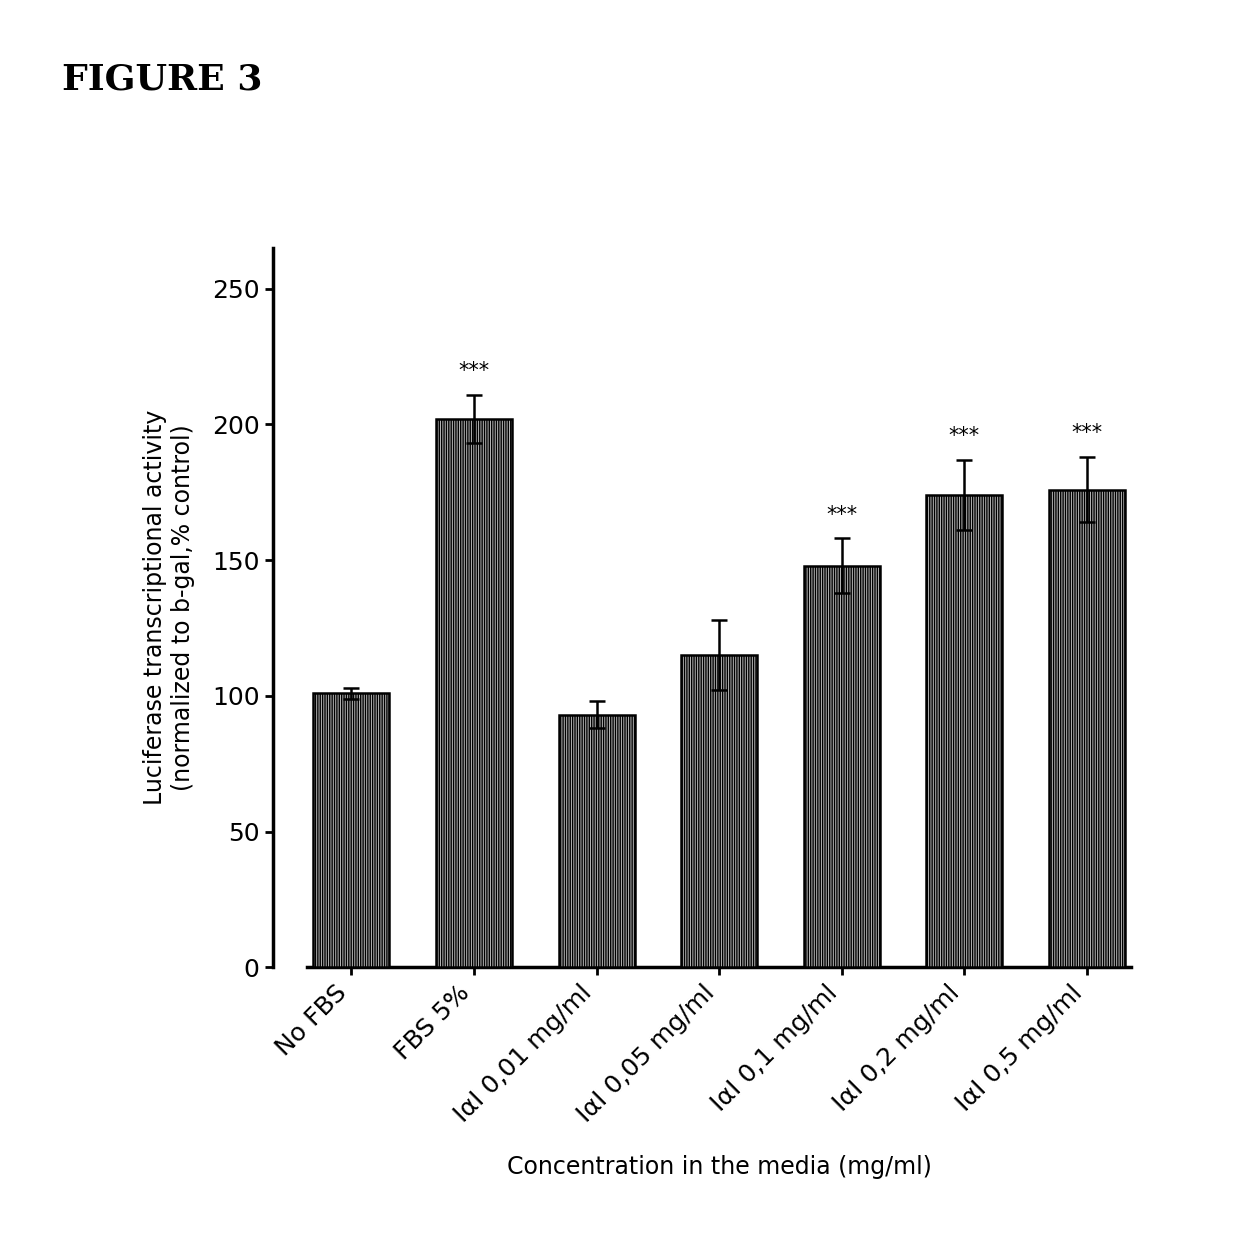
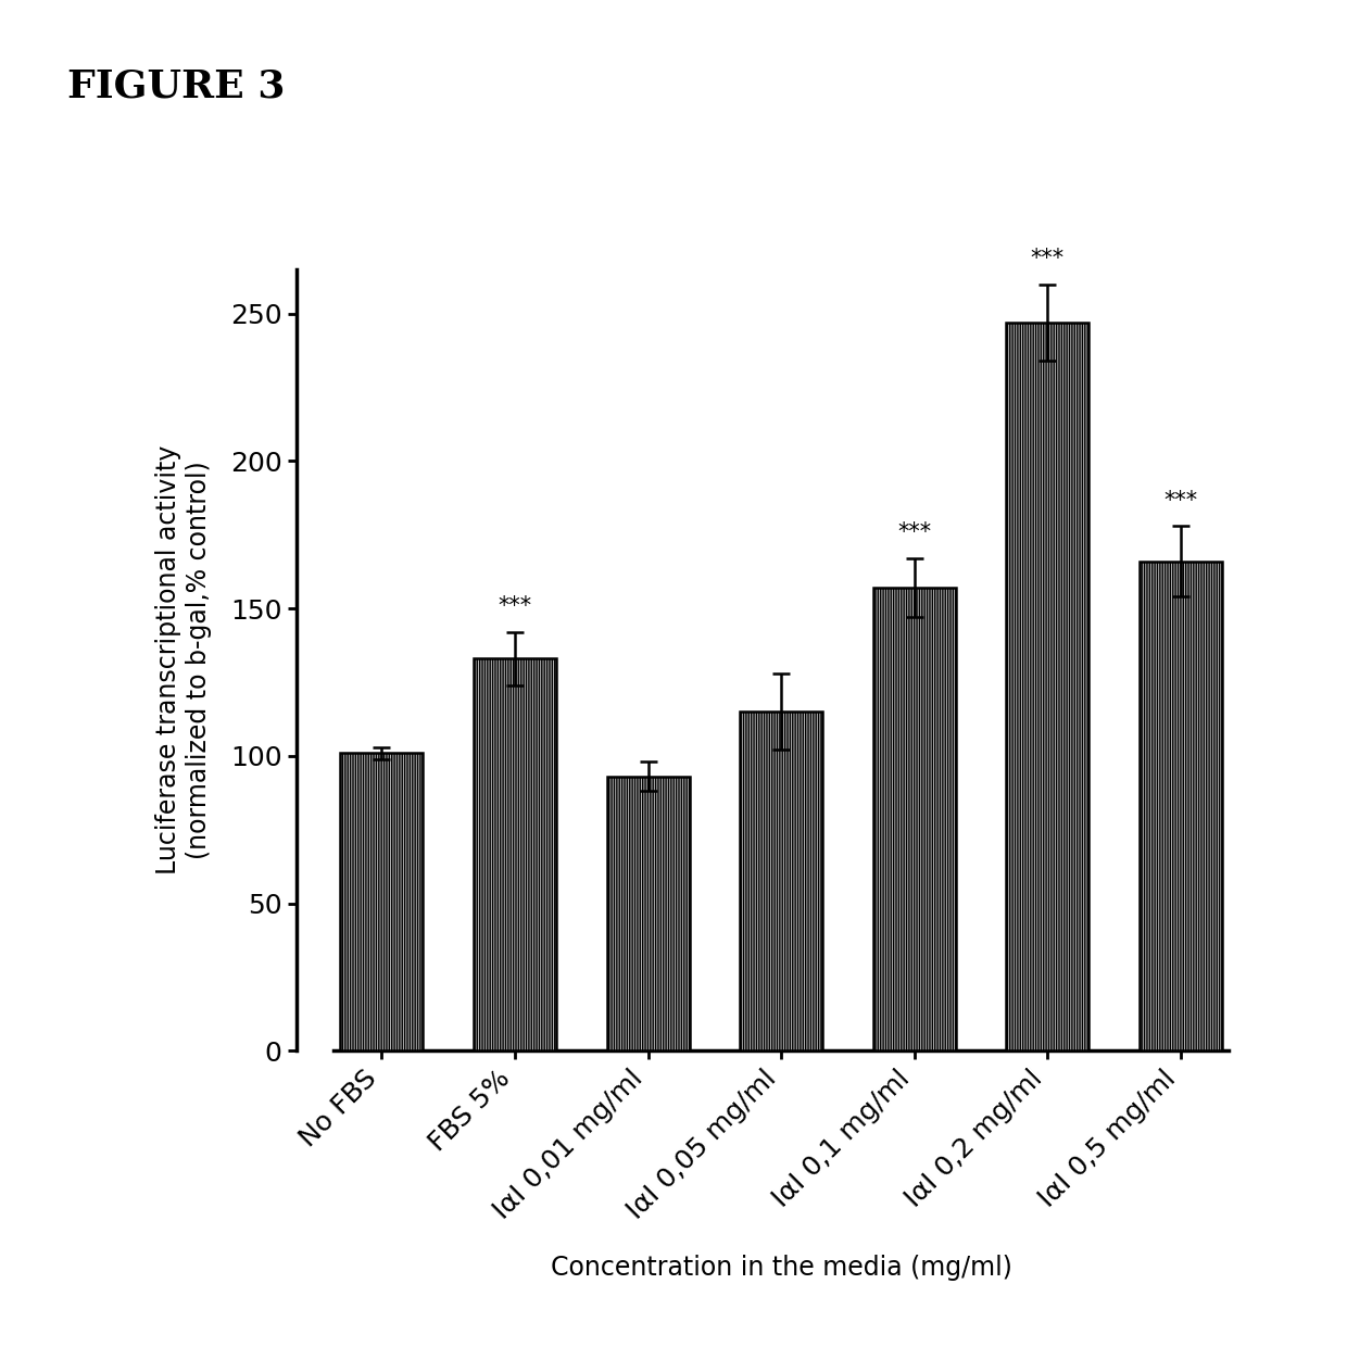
FBS 5%: 202 -> 133
IαI 0,1 mg/ml: 148 -> 157
IαI 0,2 mg/ml: 174 -> 247
IαI 0,5 mg/ml: 176 -> 166
